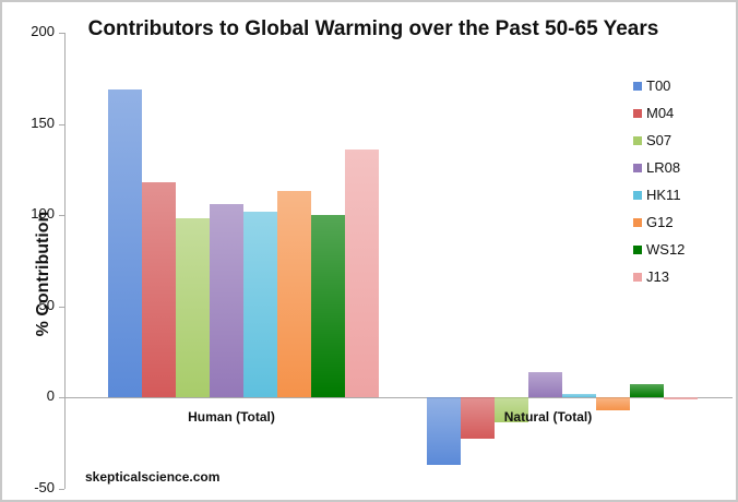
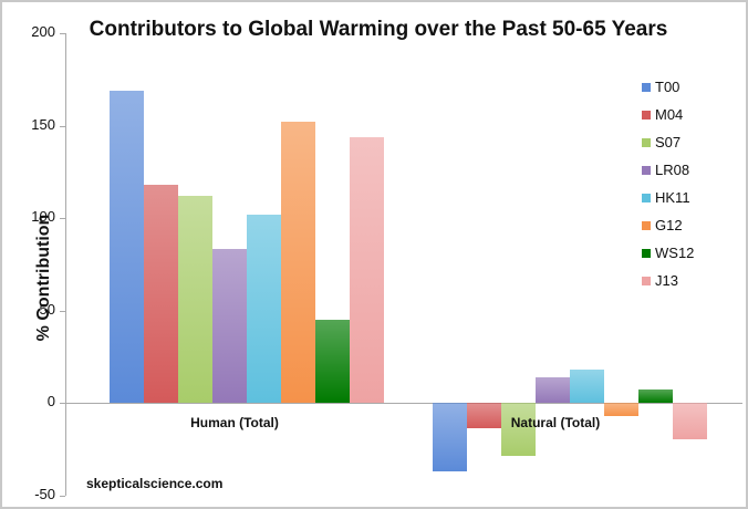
S07/Human (Total): 98 -> 112
LR08/Human (Total): 106 -> 83
G12/Human (Total): 113 -> 152
WS12/Human (Total): 100 -> 45
J13/Human (Total): 136 -> 144
M04/Natural (Total): -23 -> -14
S07/Natural (Total): -14 -> -29
HK11/Natural (Total): 2 -> 18
J13/Natural (Total): -1 -> -20
